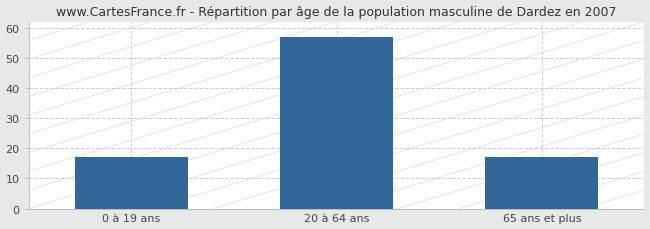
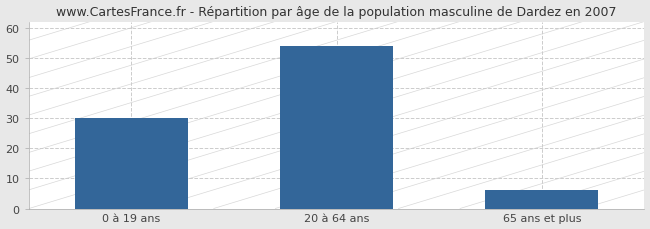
0 à 19 ans: 17 -> 30
20 à 64 ans: 57 -> 54
65 ans et plus: 17 -> 6
